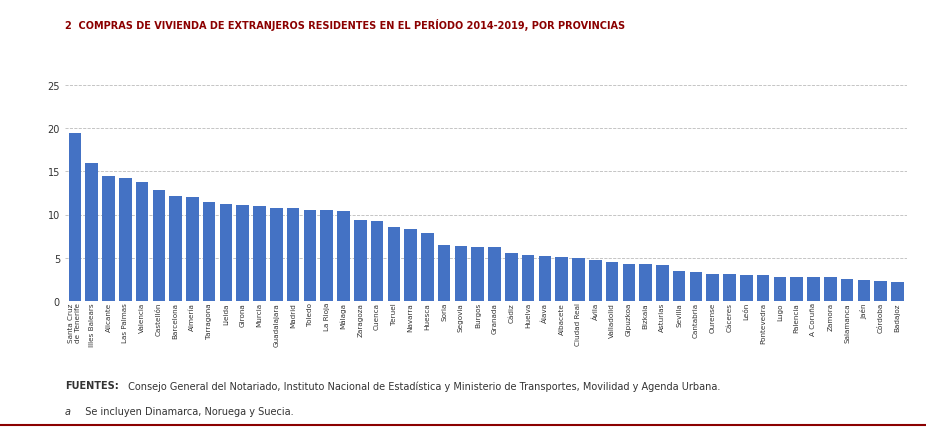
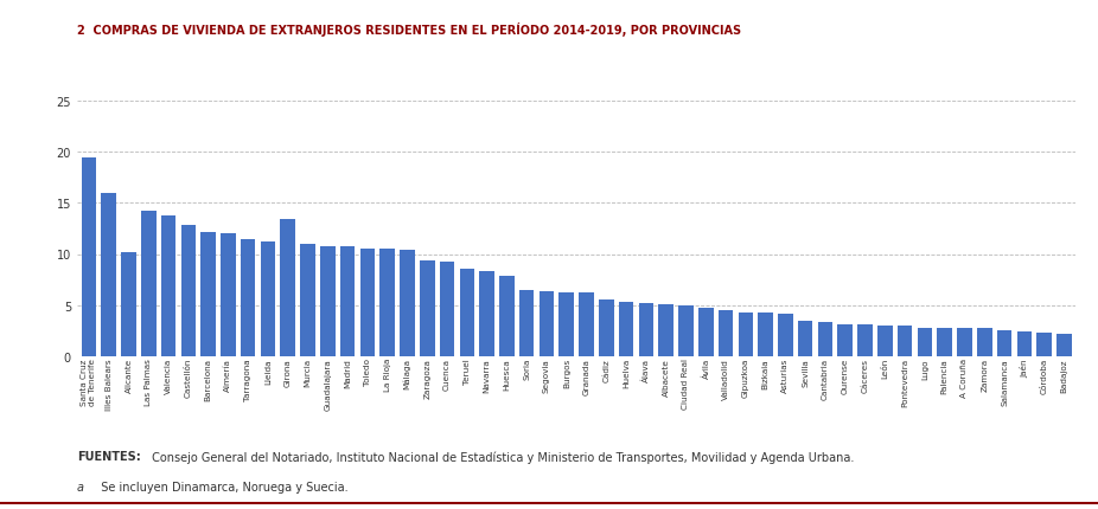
Alicante: 14.5 -> 10.2
Girona: 11.1 -> 13.4
